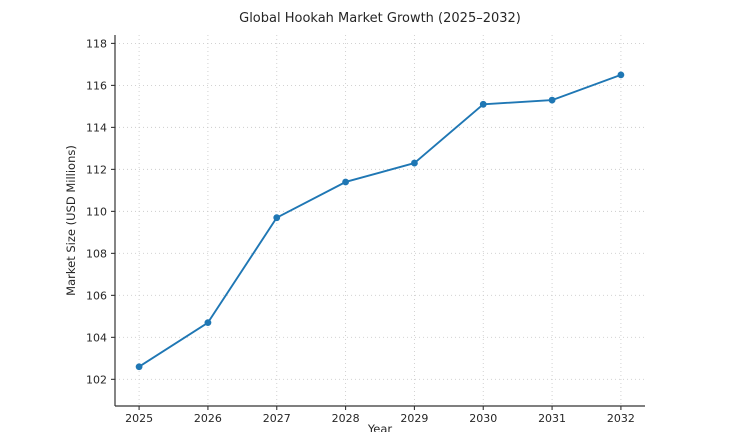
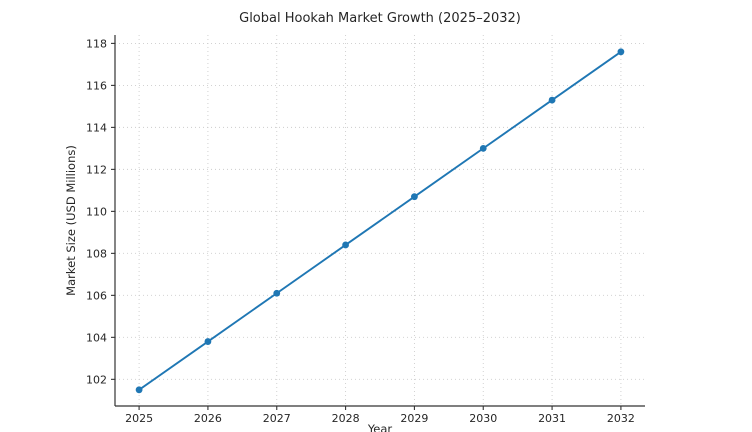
2025: 102.6 -> 101.5
2026: 104.7 -> 103.8
2027: 109.7 -> 106.1
2028: 111.4 -> 108.4
2029: 112.3 -> 110.7
2030: 115.1 -> 113.0
2032: 116.5 -> 117.6
